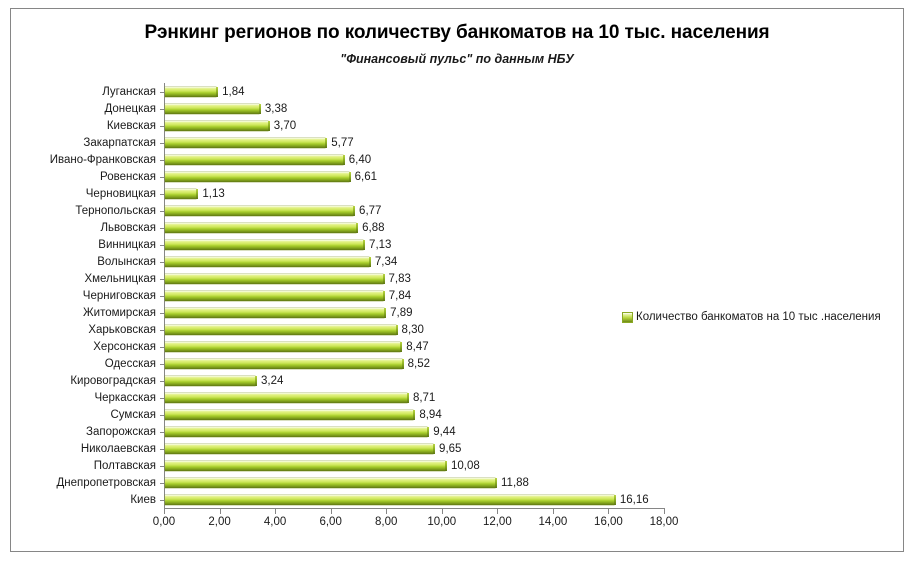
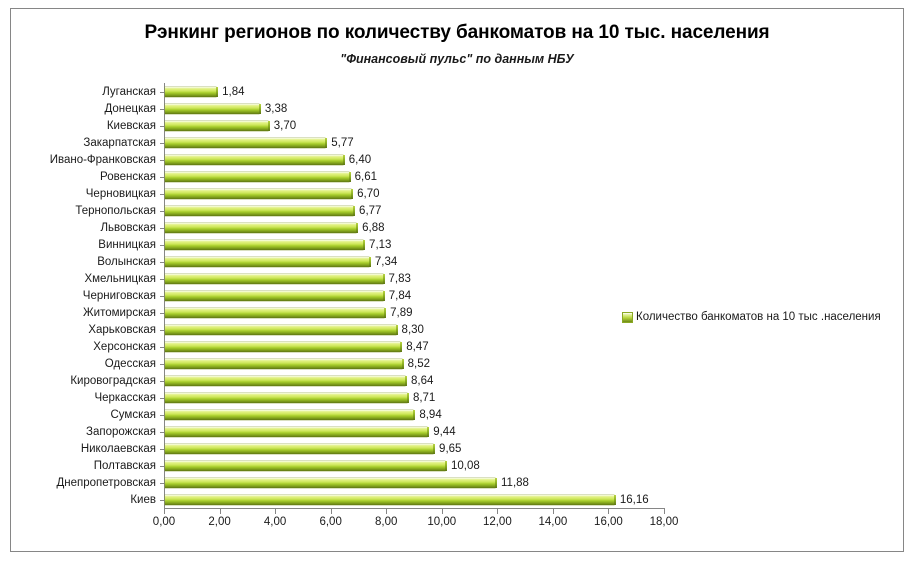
Черновицкая: 1,13 -> 6,70
Кировоградская: 3,24 -> 8,64
